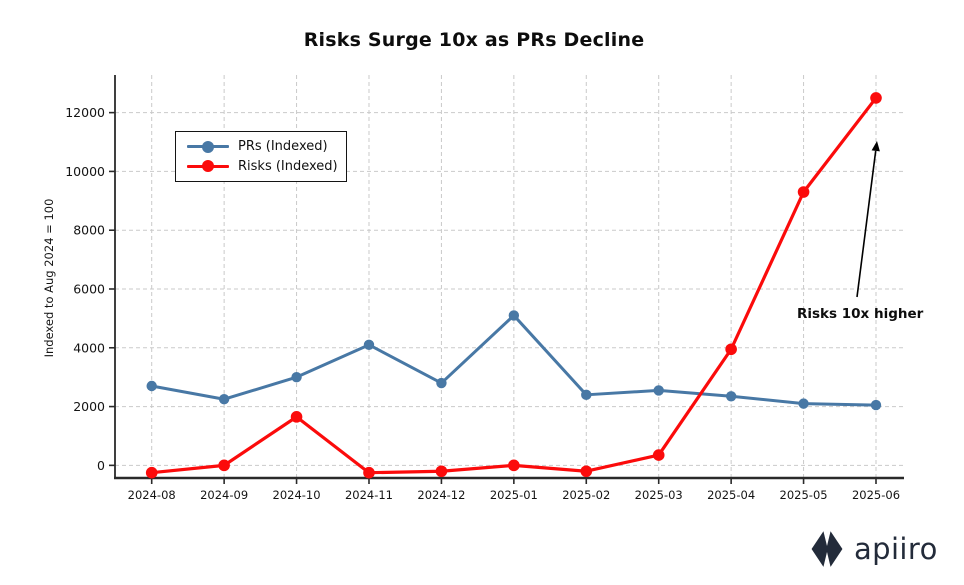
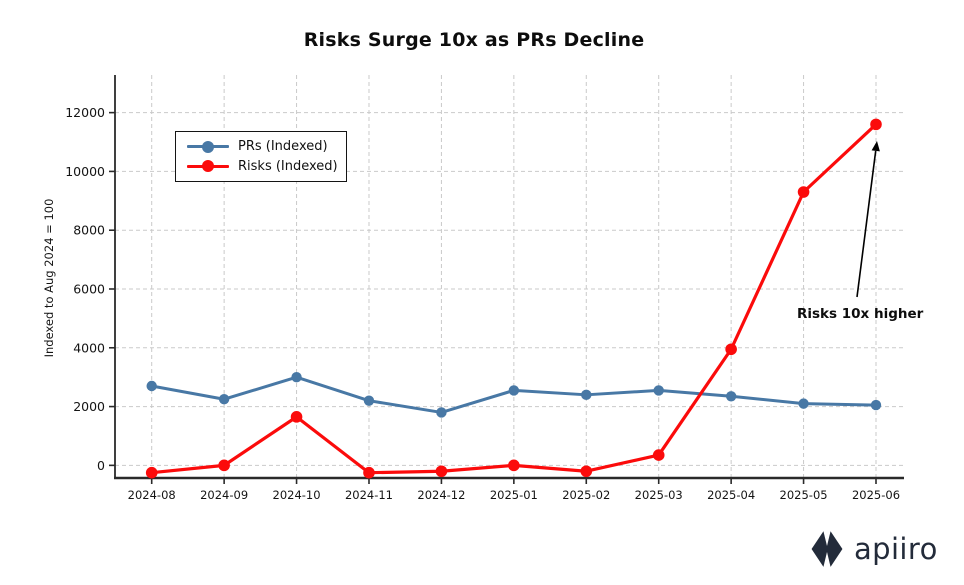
PRs (Indexed)/2024-11: 4100 -> 2200
PRs (Indexed)/2024-12: 2800 -> 1800
PRs (Indexed)/2025-01: 5100 -> 2600
Risks (Indexed)/2025-06: 12500 -> 11600
